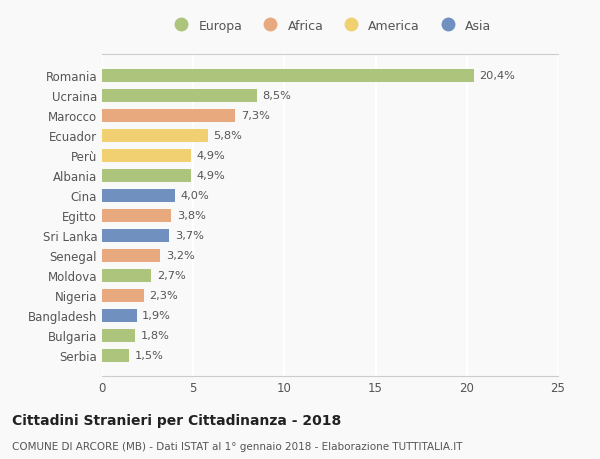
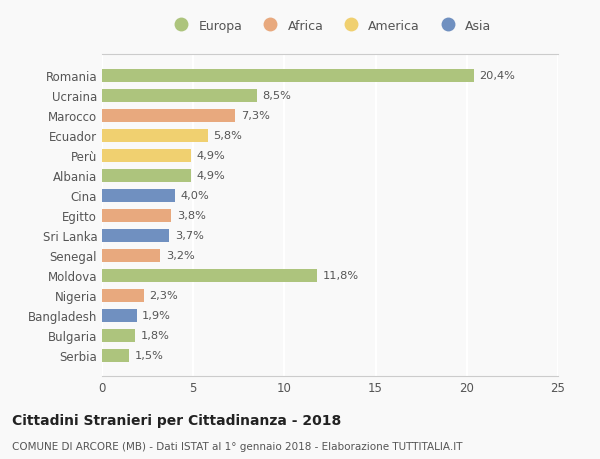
Moldova: 2,7% -> 11,8%
